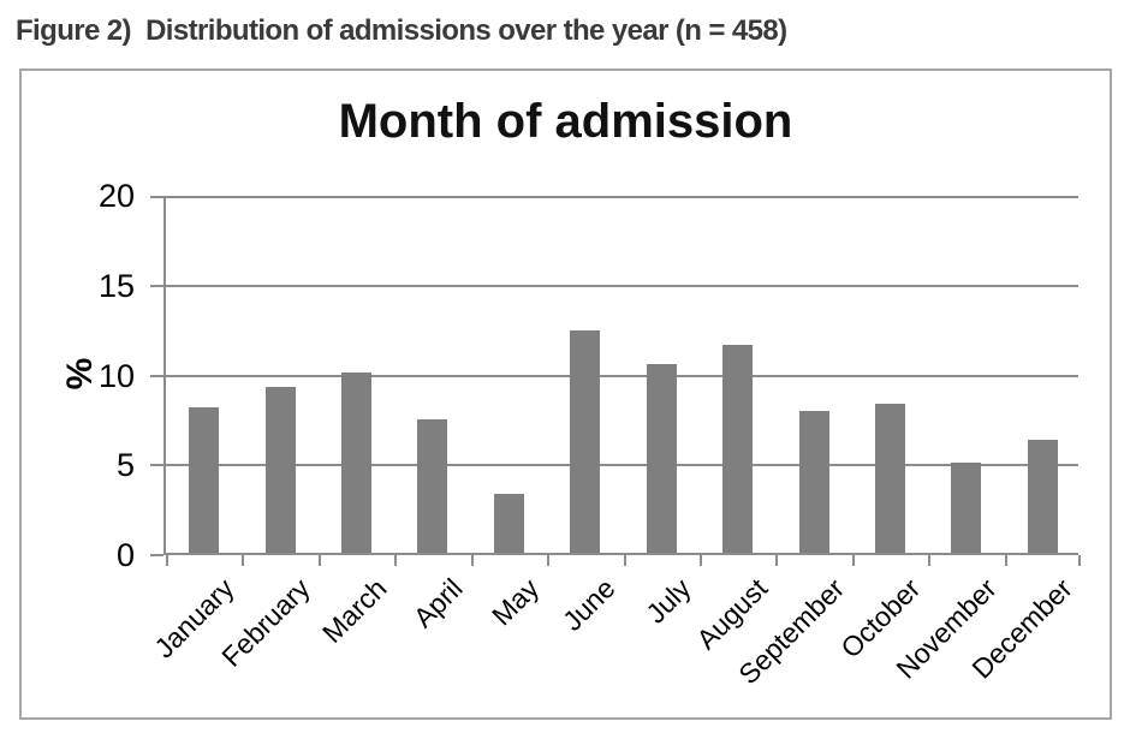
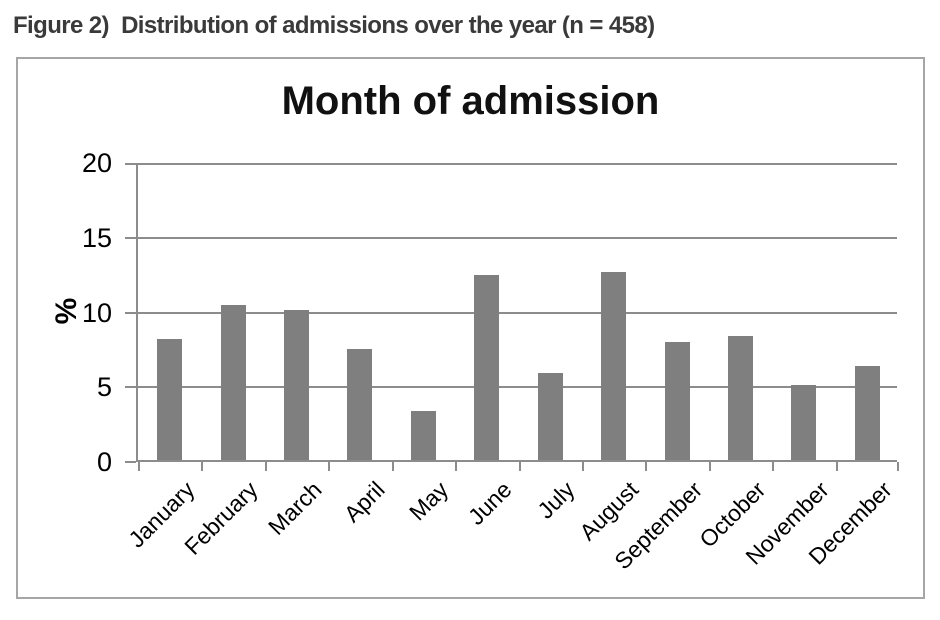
February: 9.2 -> 10.4
July: 10.5 -> 5.8
August: 11.6 -> 12.6
